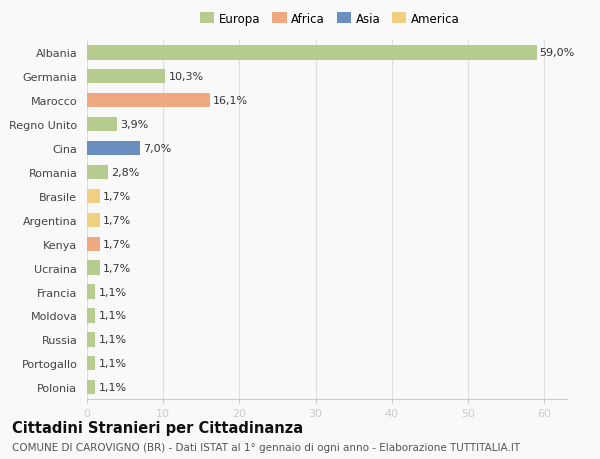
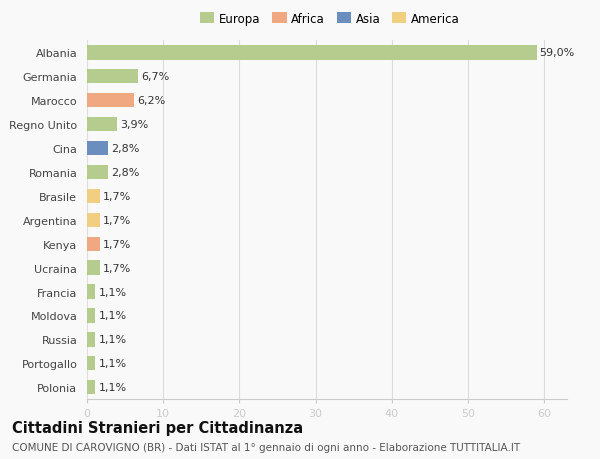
Germania: 10,3% -> 6,7%
Marocco: 16,1% -> 6,2%
Cina: 7,0% -> 2,8%
